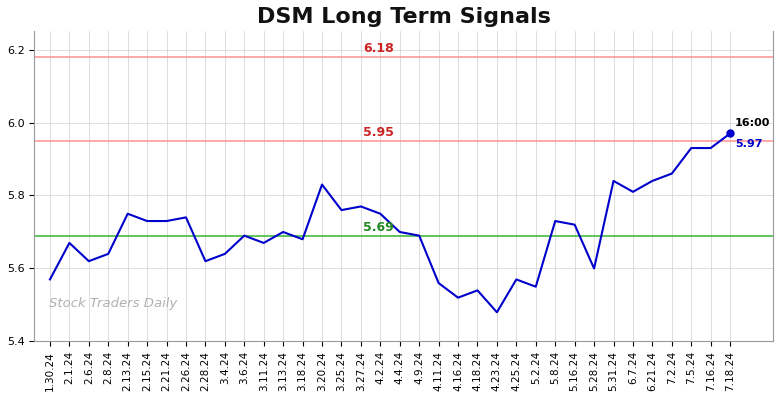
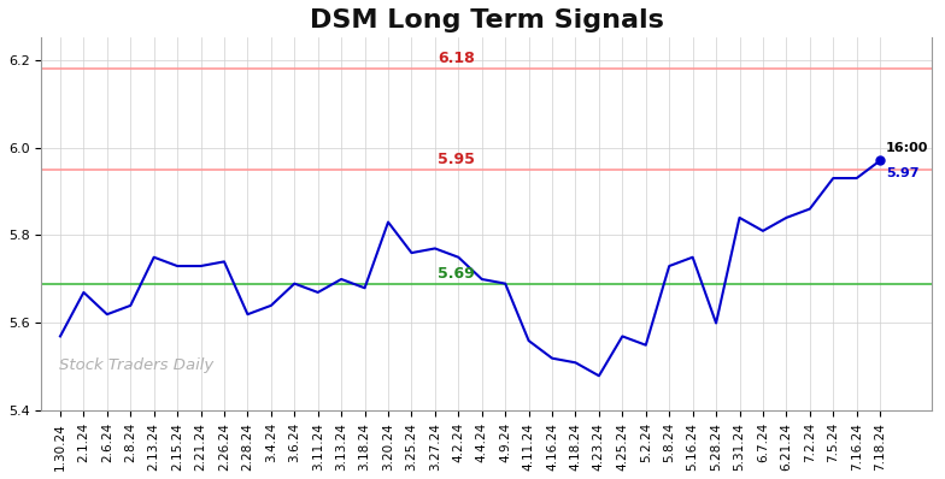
4.18.24: 5.54 -> 5.51
5.16.24: 5.72 -> 5.75
